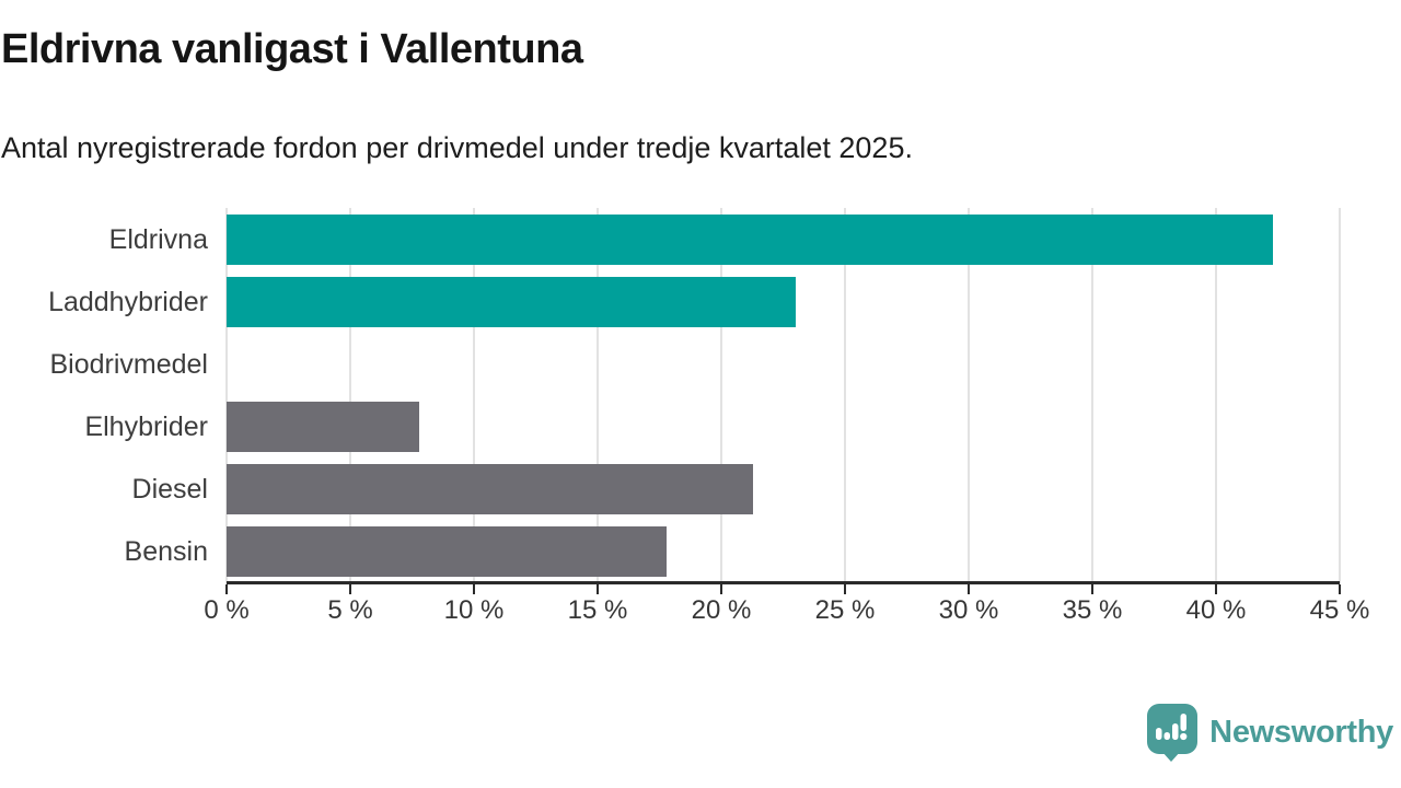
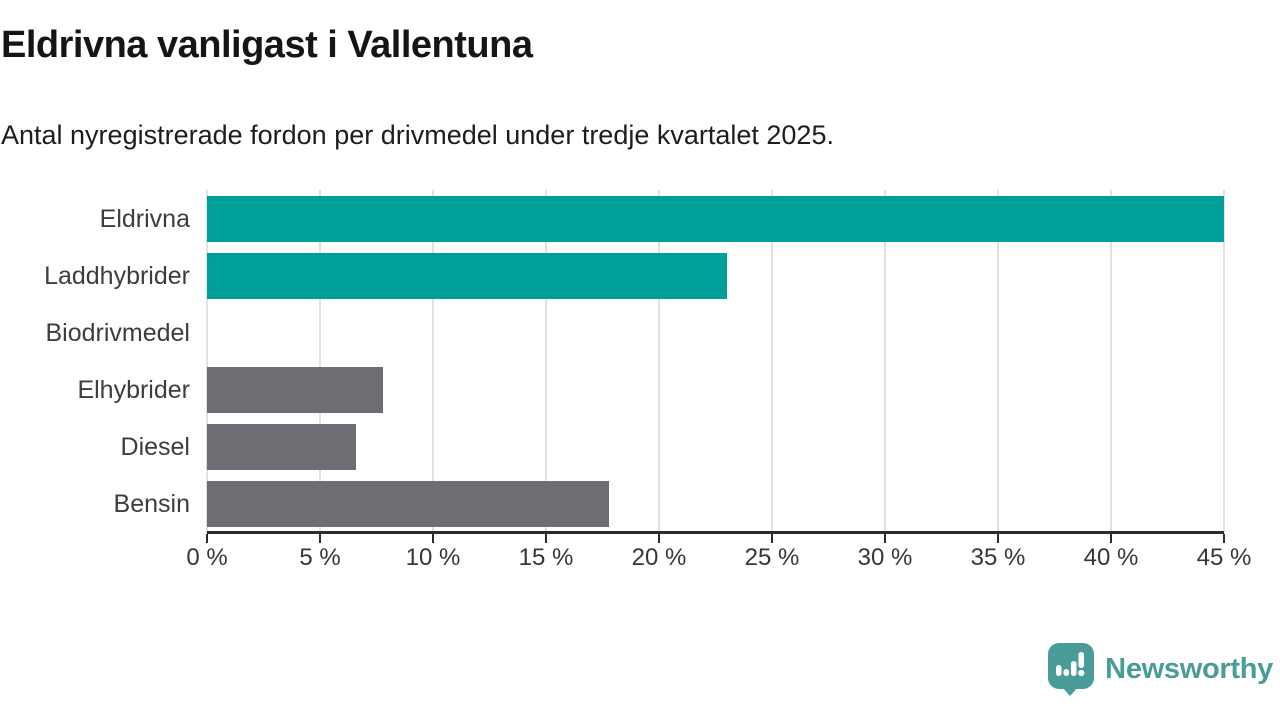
Eldrivna: 42.3% -> 45.0%
Diesel: 21.3% -> 6.6%
